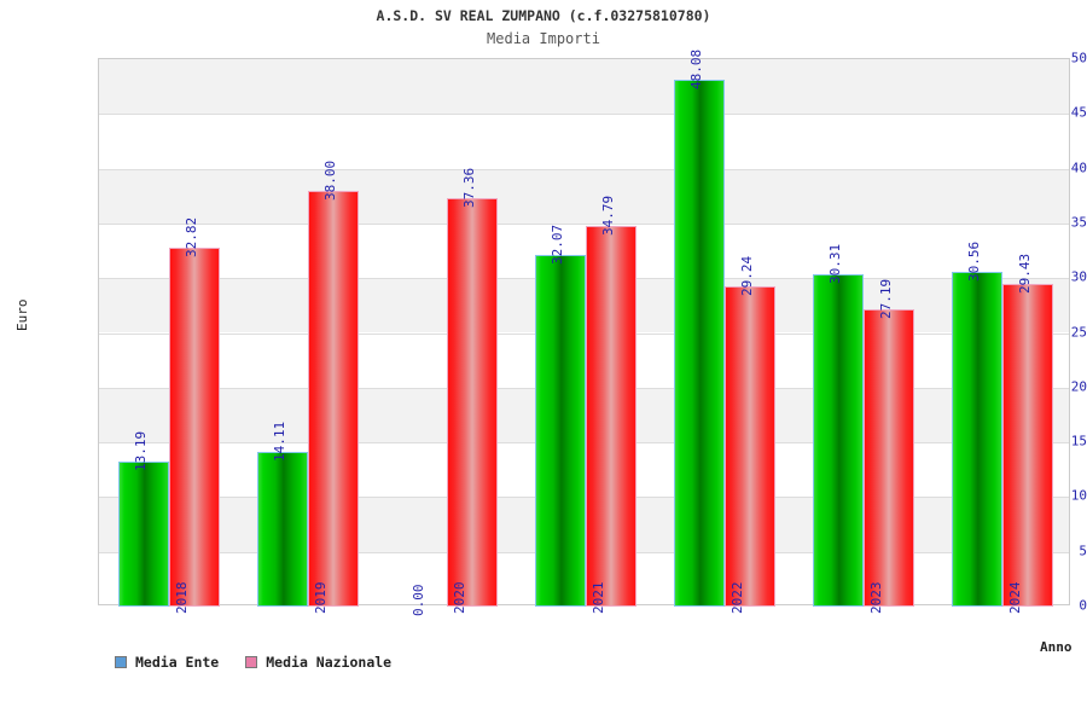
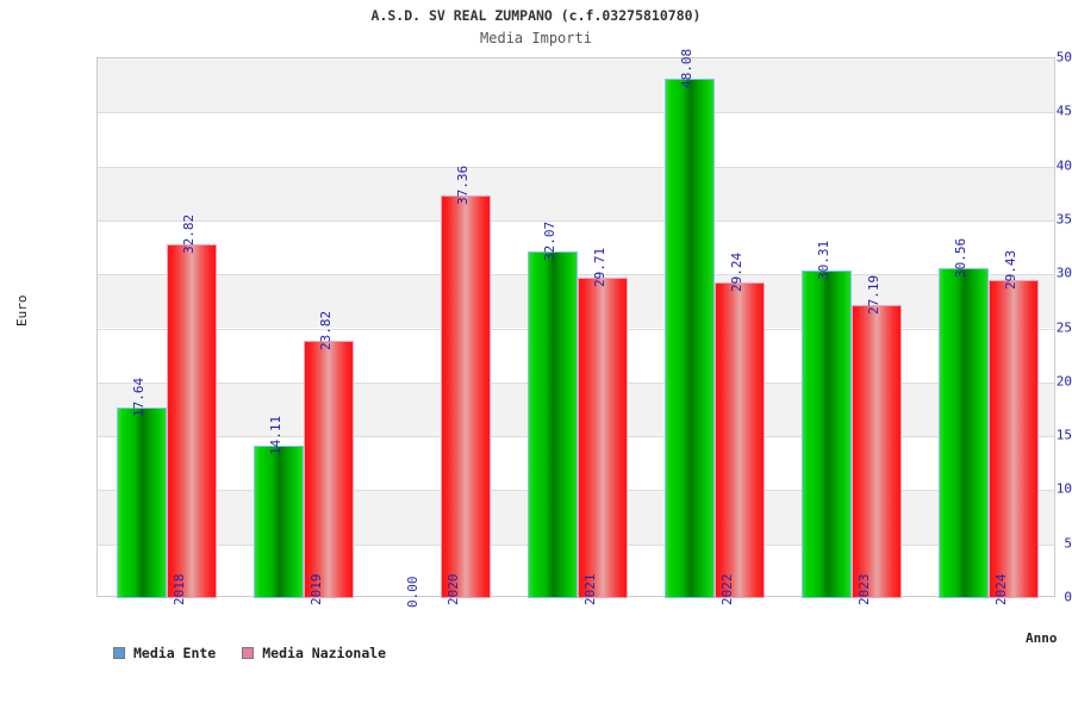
Media Ente/2018: 13.19 -> 17.64
Media Nazionale/2019: 38.00 -> 23.82
Media Nazionale/2021: 34.79 -> 29.71
